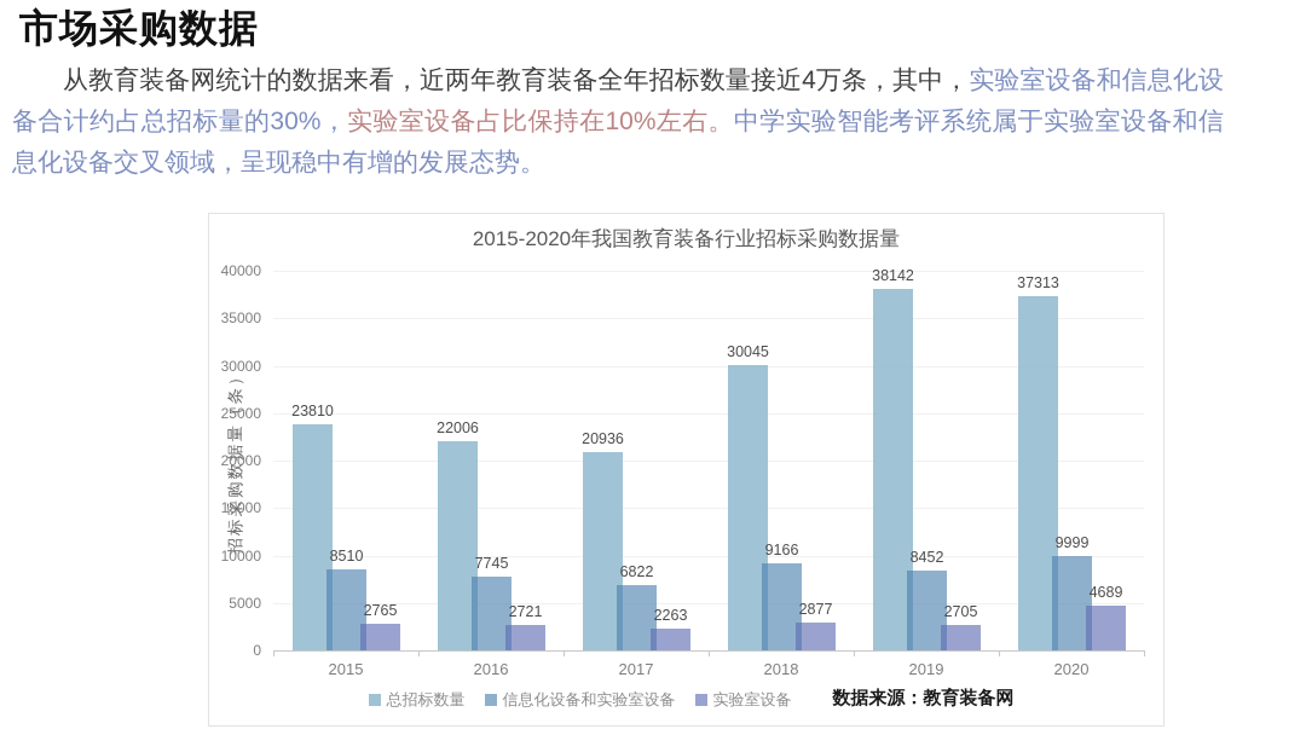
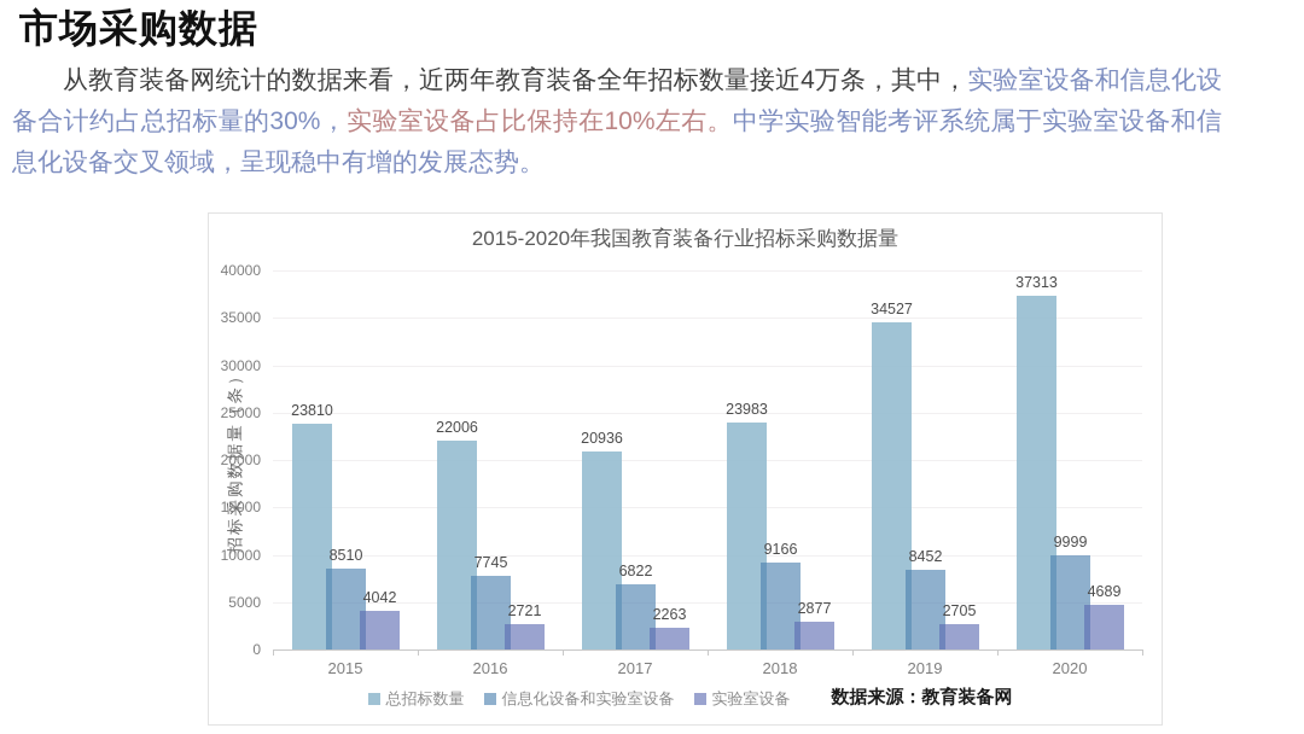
实验室设备/2015: 2765 -> 4042
总招标数量/2018: 30045 -> 23983
总招标数量/2019: 38142 -> 34527
